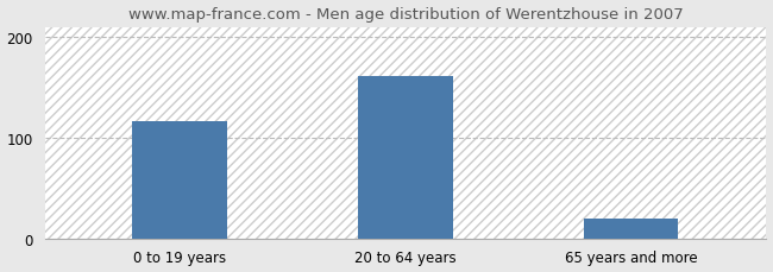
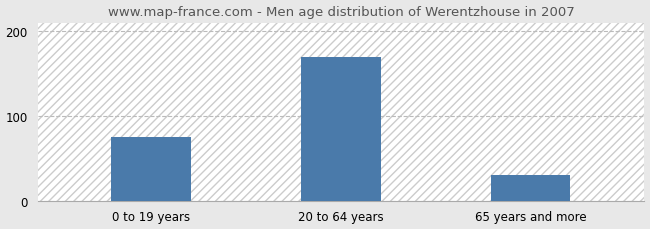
0 to 19 years: 116 -> 75
20 to 64 years: 162 -> 170
65 years and more: 20 -> 30
